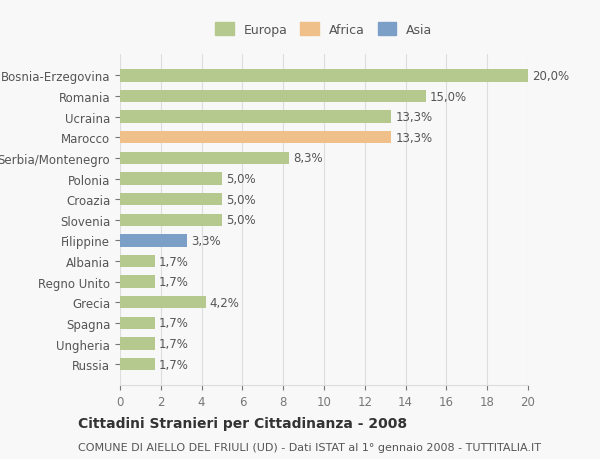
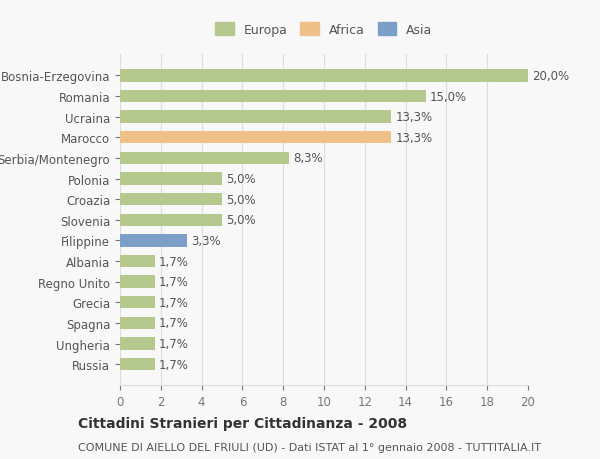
Grecia: 4,2% -> 1,7%
